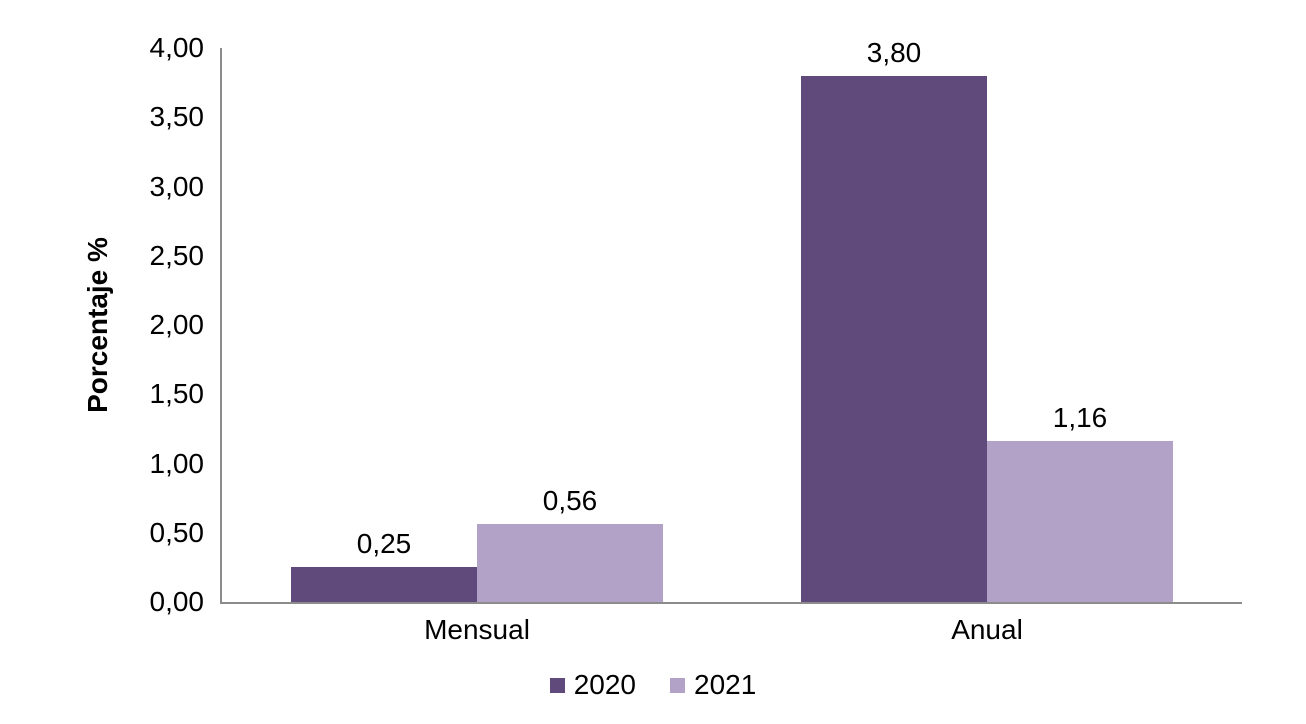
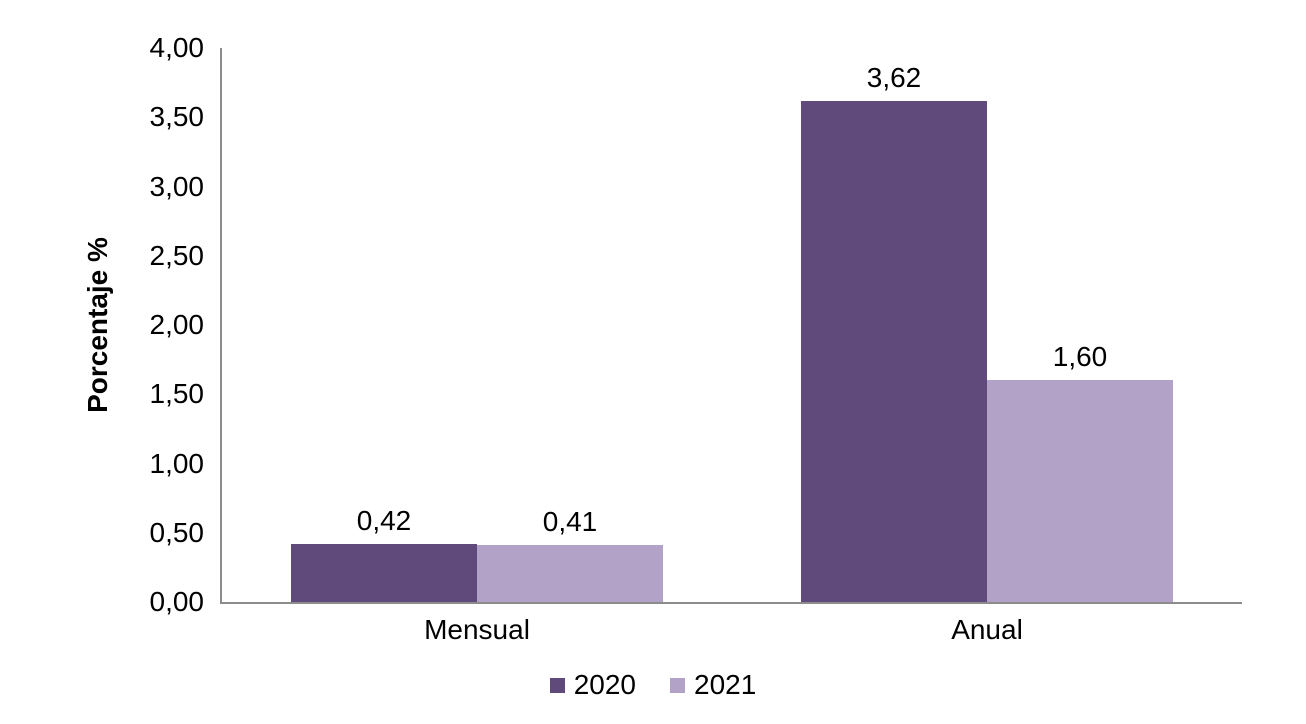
2020/Mensual: 0,25 -> 0,42
2021/Mensual: 0,56 -> 0,41
2020/Anual: 3,80 -> 3,62
2021/Anual: 1,16 -> 1,60
